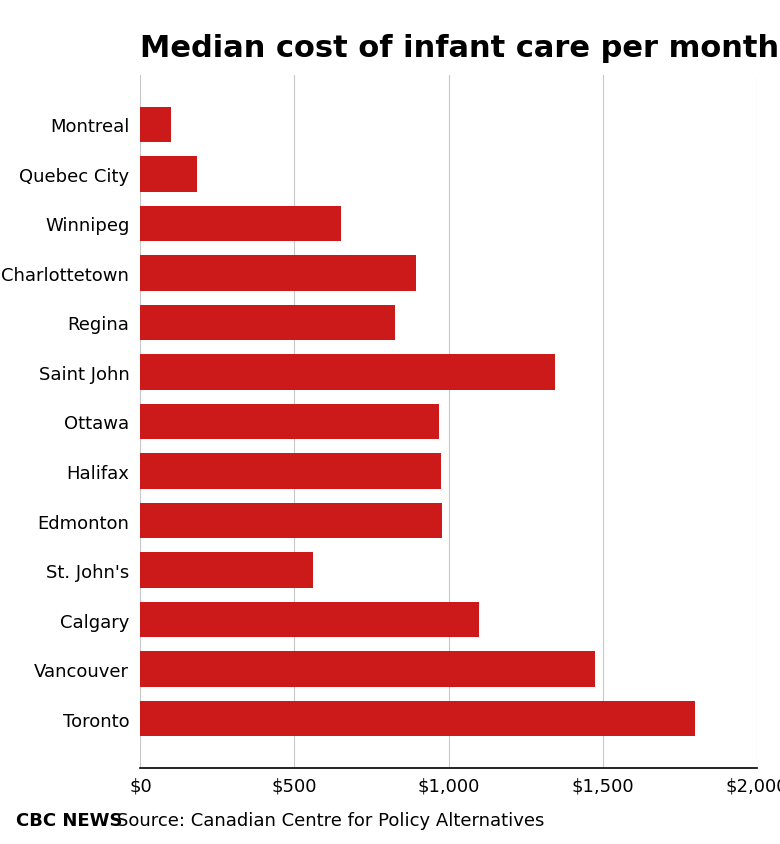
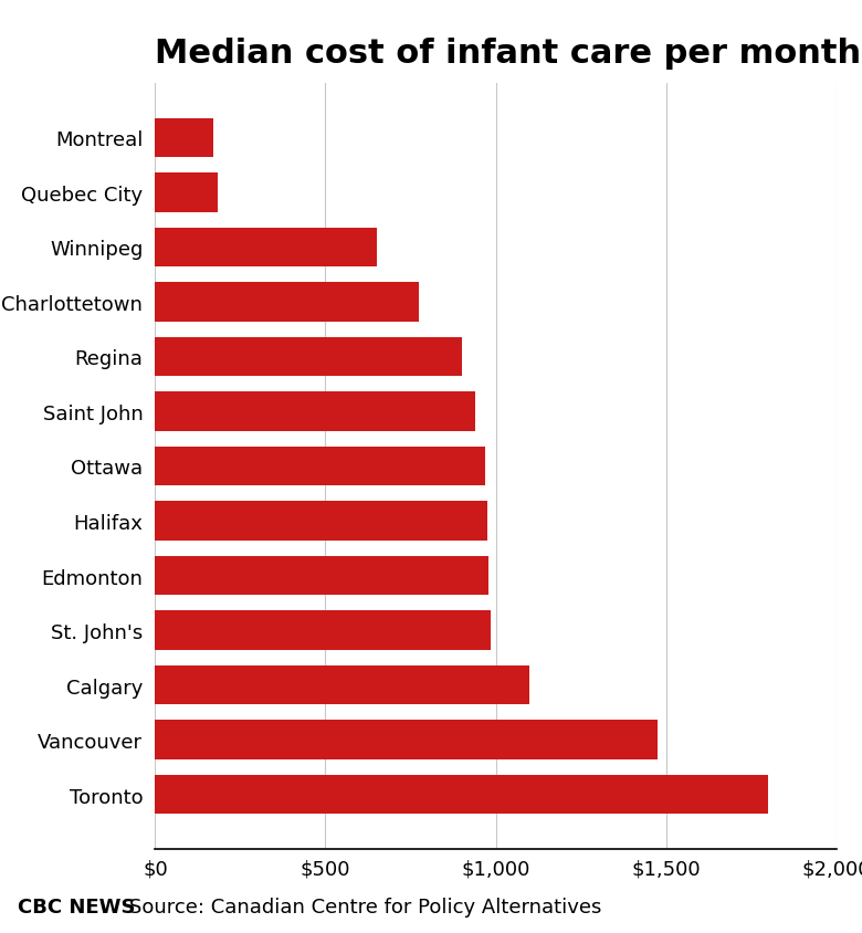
Montreal: $100 -> $170
Charlottetown: $895 -> $775
Regina: $825 -> $900
Saint John: $1,345 -> $940
St. John's: $560 -> $985
